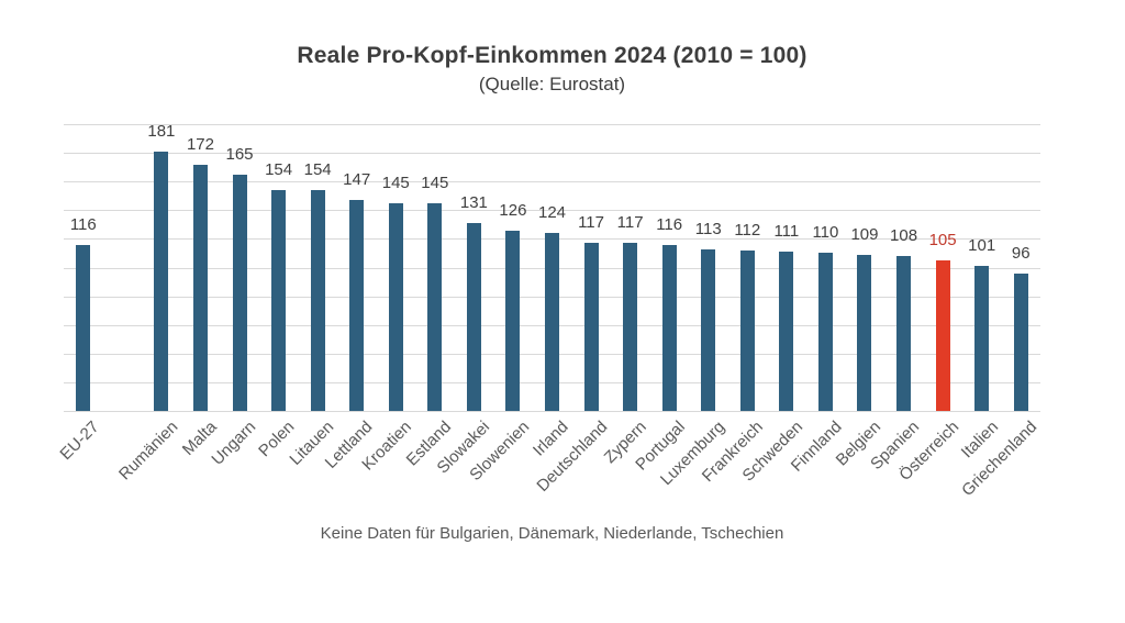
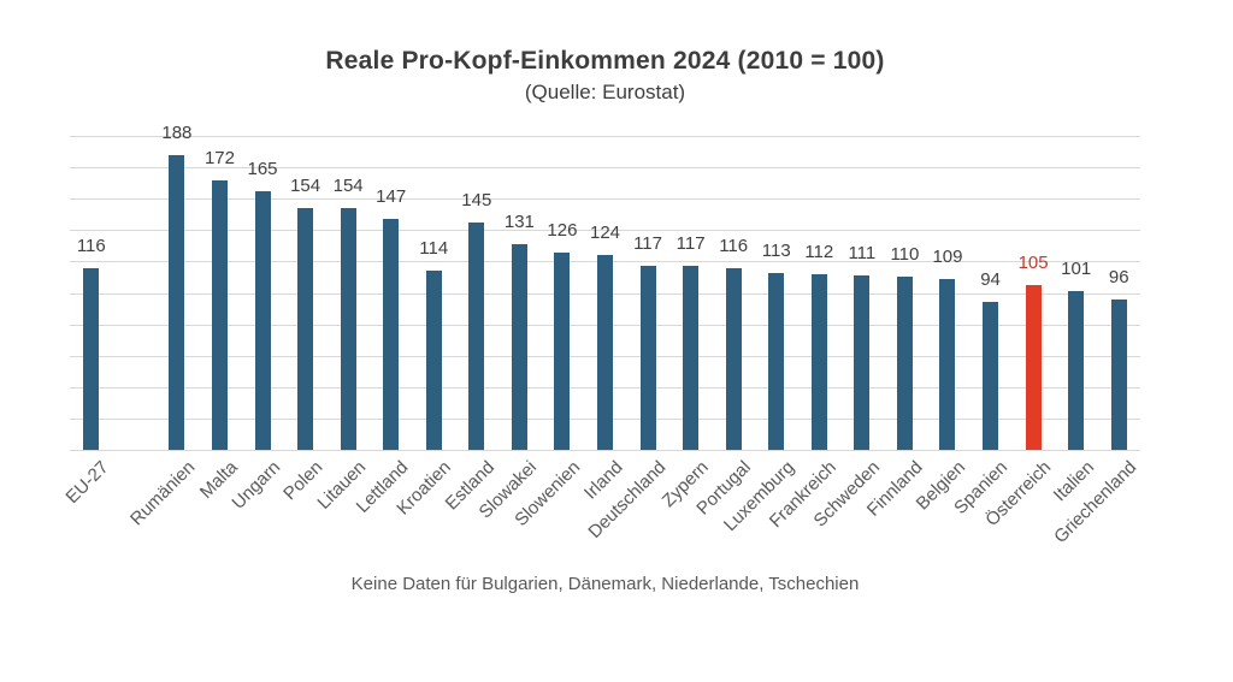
Rumänien: 181 -> 188
Kroatien: 145 -> 114
Spanien: 108 -> 94
